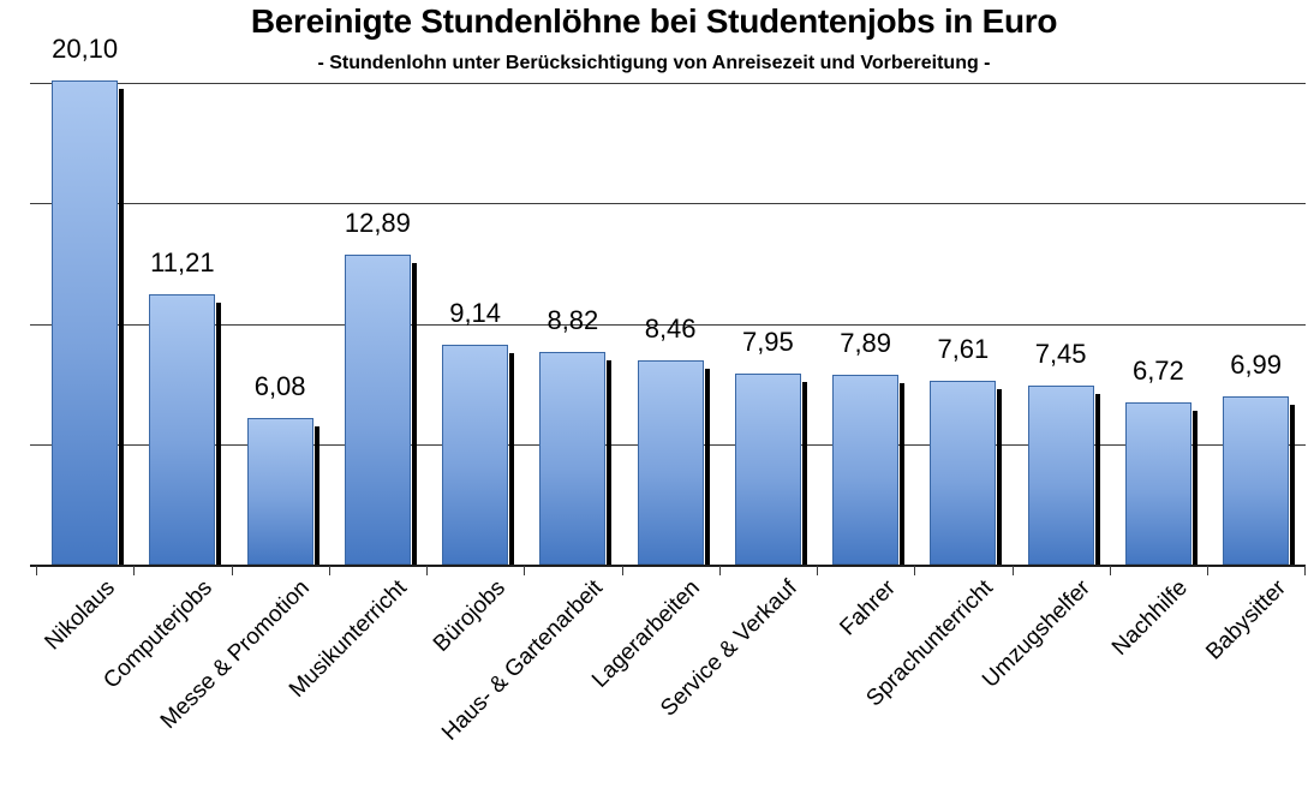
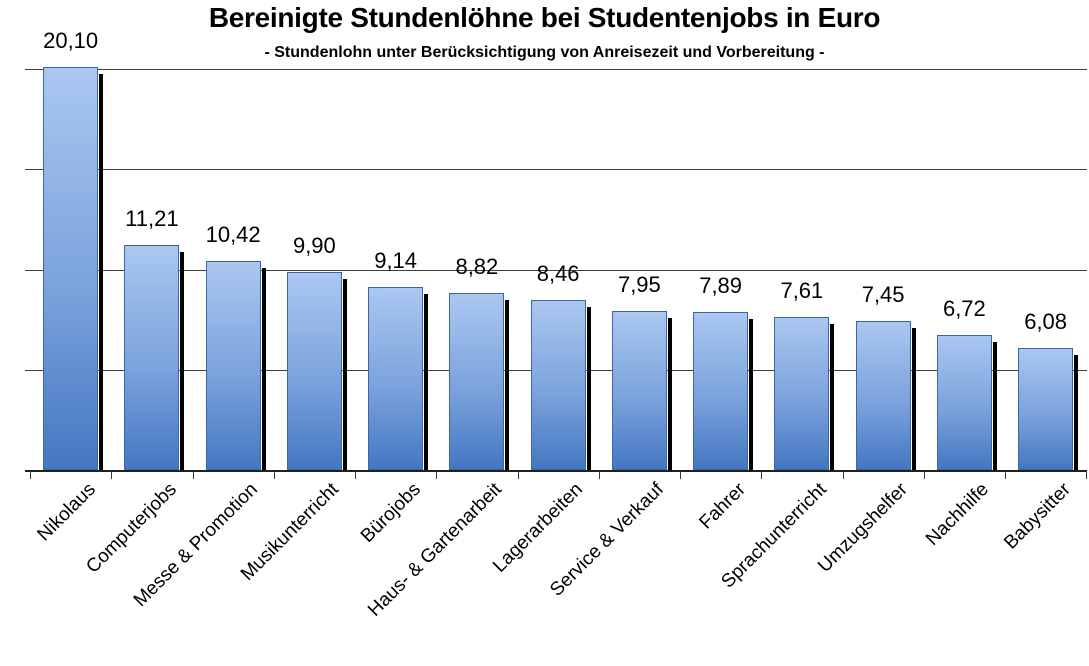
Messe & Promotion: 6,08 -> 10,42
Musikunterricht: 12,89 -> 9,90
Babysitter: 6,99 -> 6,08
